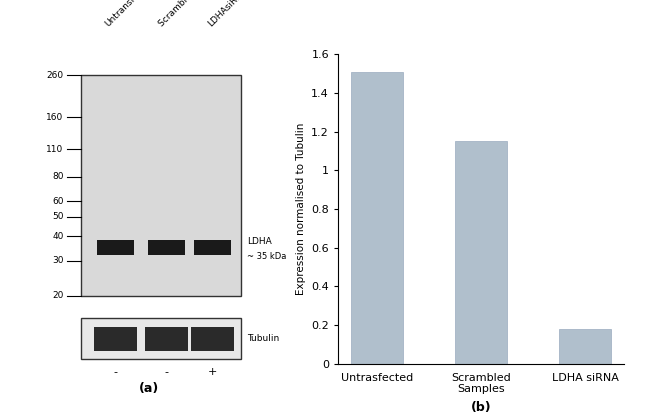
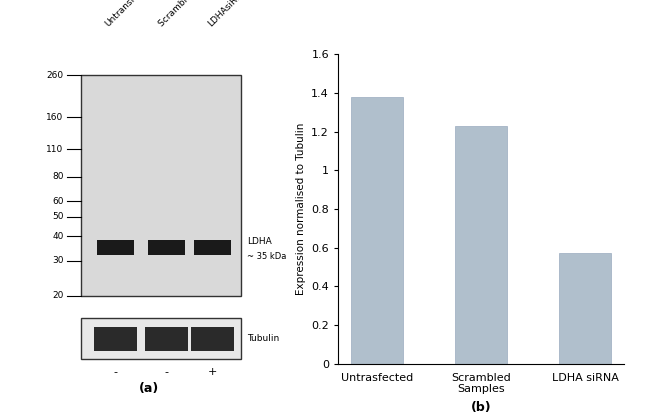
Untrasfected: 1.51 -> 1.38
Scrambled Samples: 1.15 -> 1.23
LDHA siRNA: 0.18 -> 0.57
